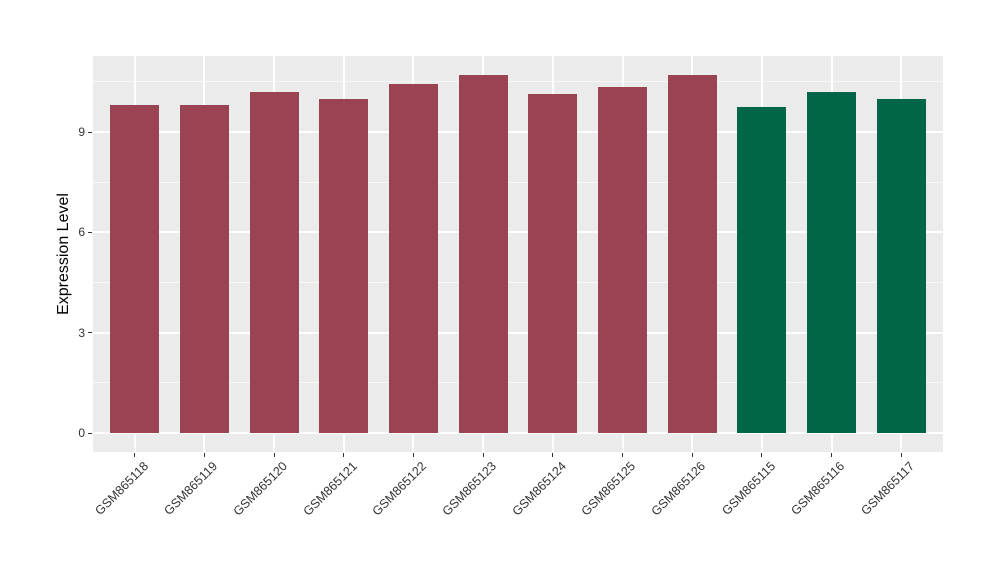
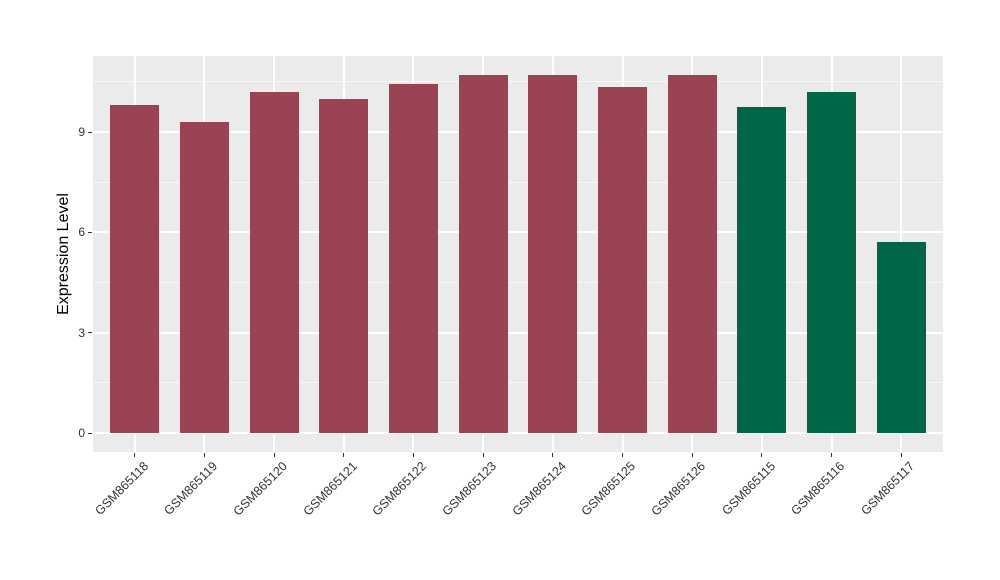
GSM865119: 9.8 -> 9.3
GSM865124: 10.2 -> 10.7
GSM865117: 10.0 -> 5.7
